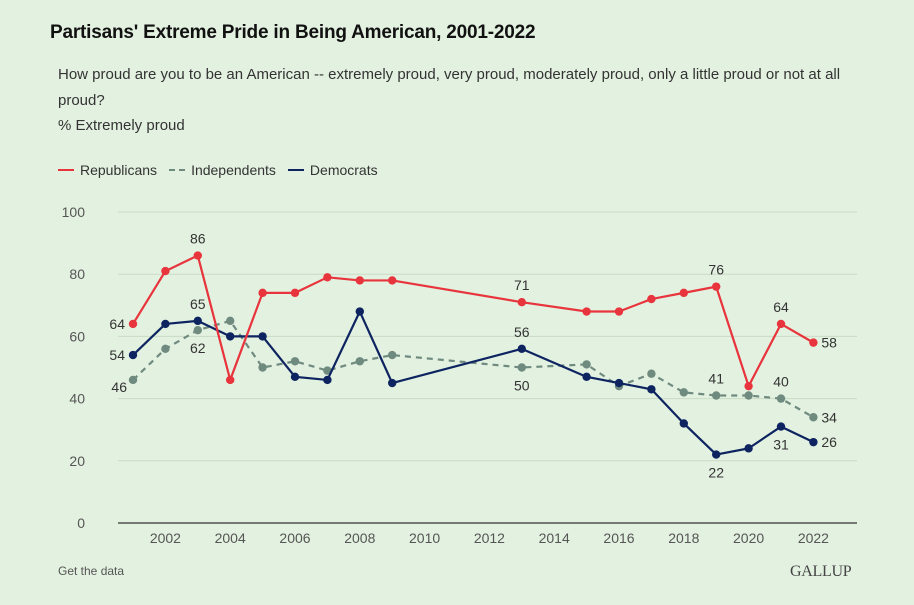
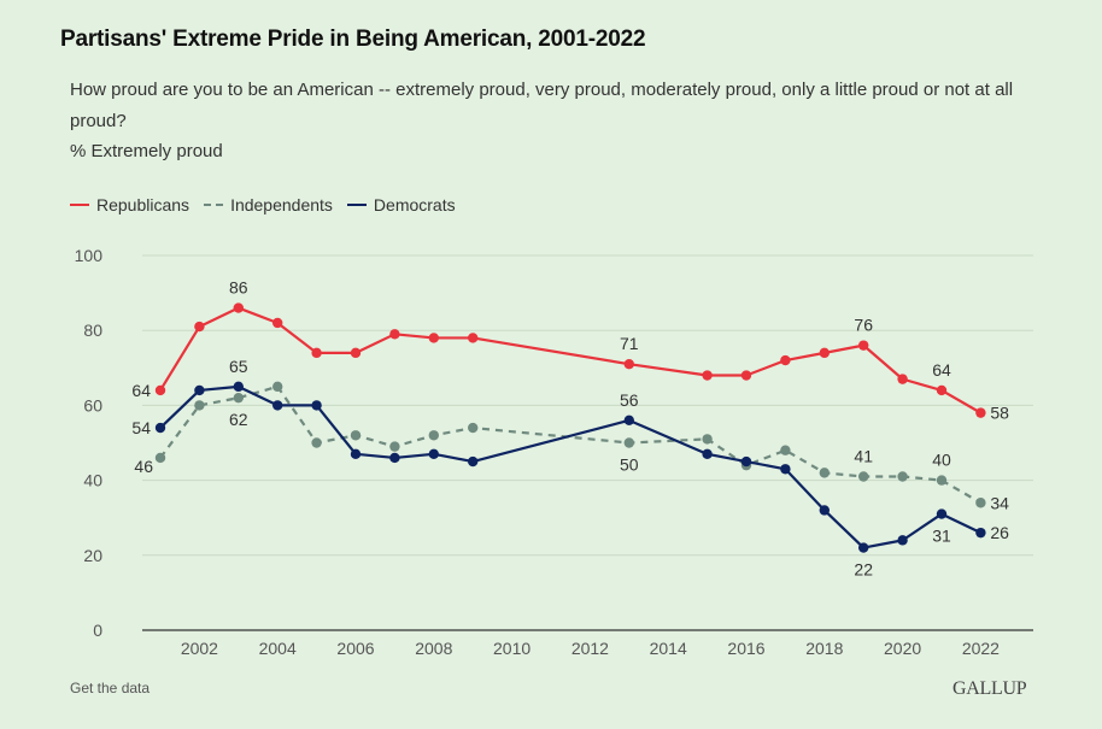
Independents/2002: 56 -> 60
Republicans/2004: 46 -> 82
Democrats/2008: 68 -> 47
Republicans/2020: 44 -> 67
